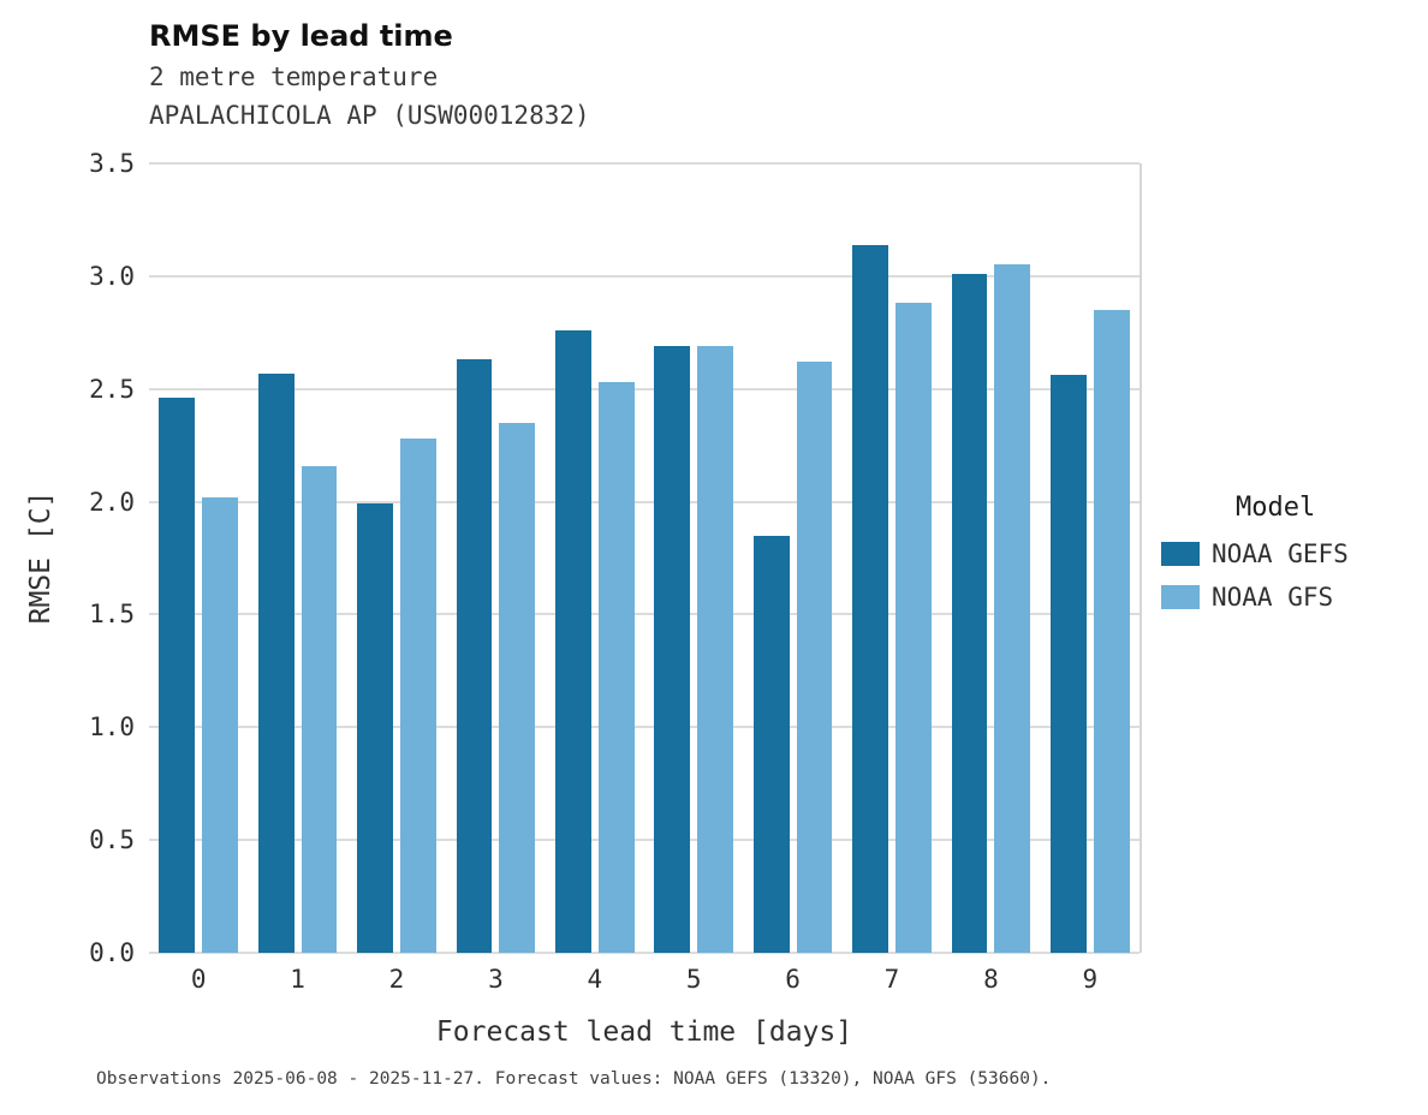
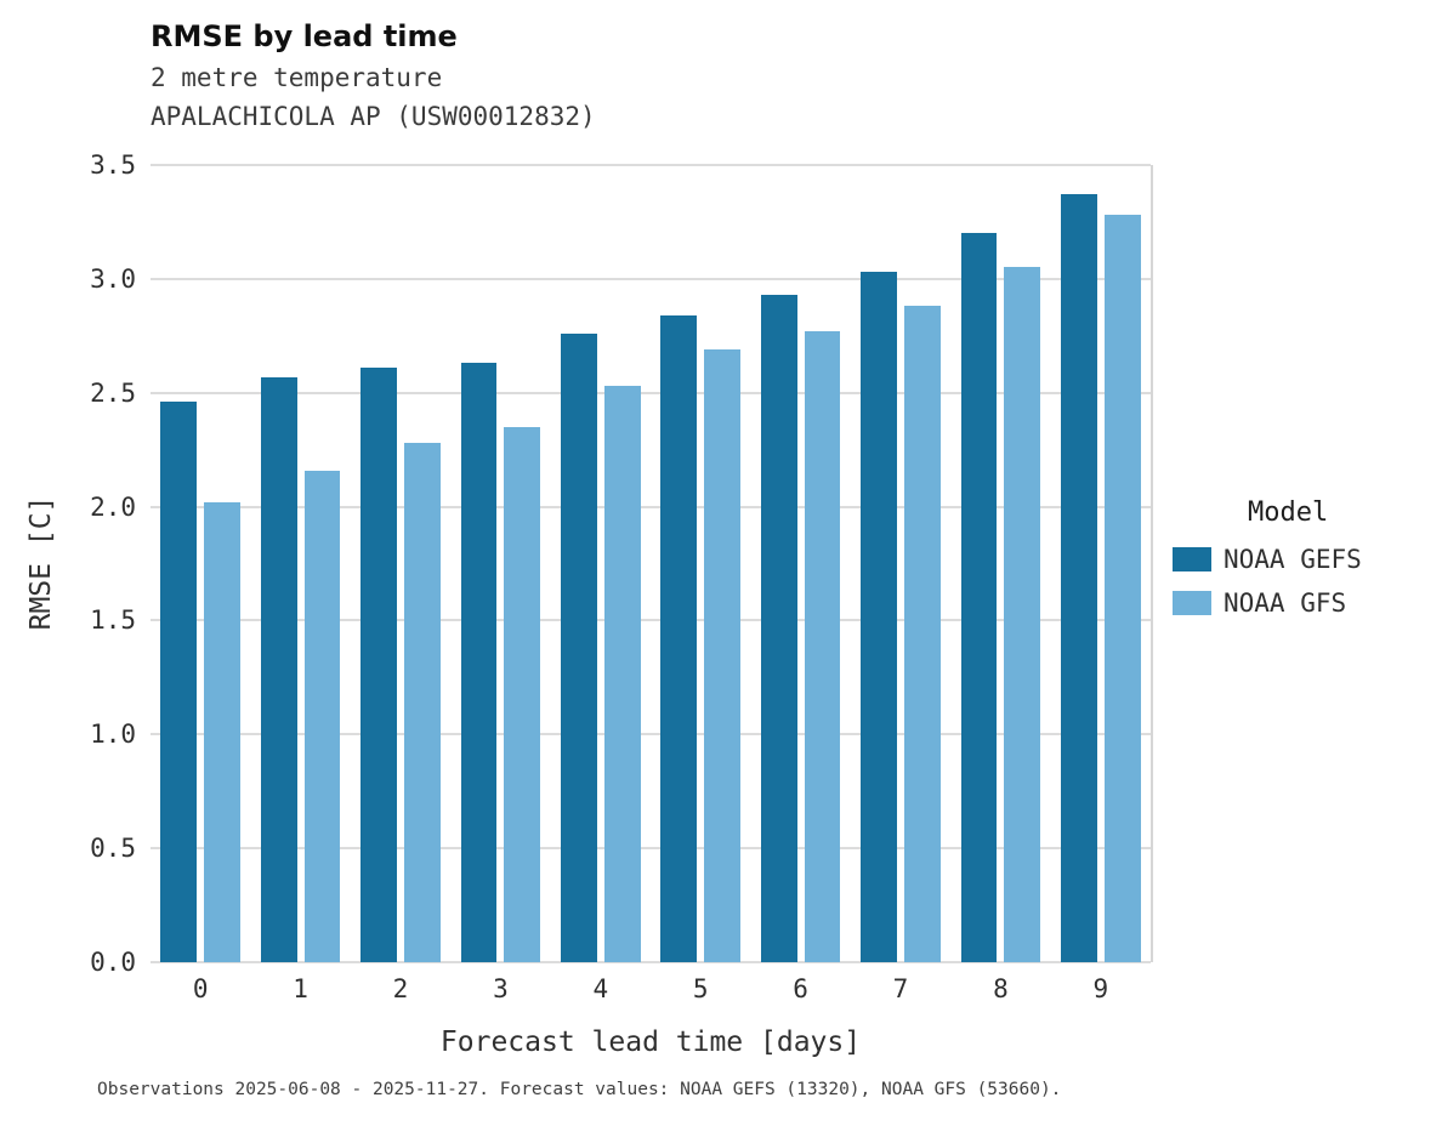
NOAA GEFS/2: 1.99 -> 2.61
NOAA GEFS/5: 2.69 -> 2.84
NOAA GEFS/6: 1.85 -> 2.93
NOAA GFS/6: 2.62 -> 2.77
NOAA GEFS/7: 3.14 -> 3.03
NOAA GEFS/8: 3.01 -> 3.20
NOAA GEFS/9: 2.56 -> 3.37
NOAA GFS/9: 2.85 -> 3.28
